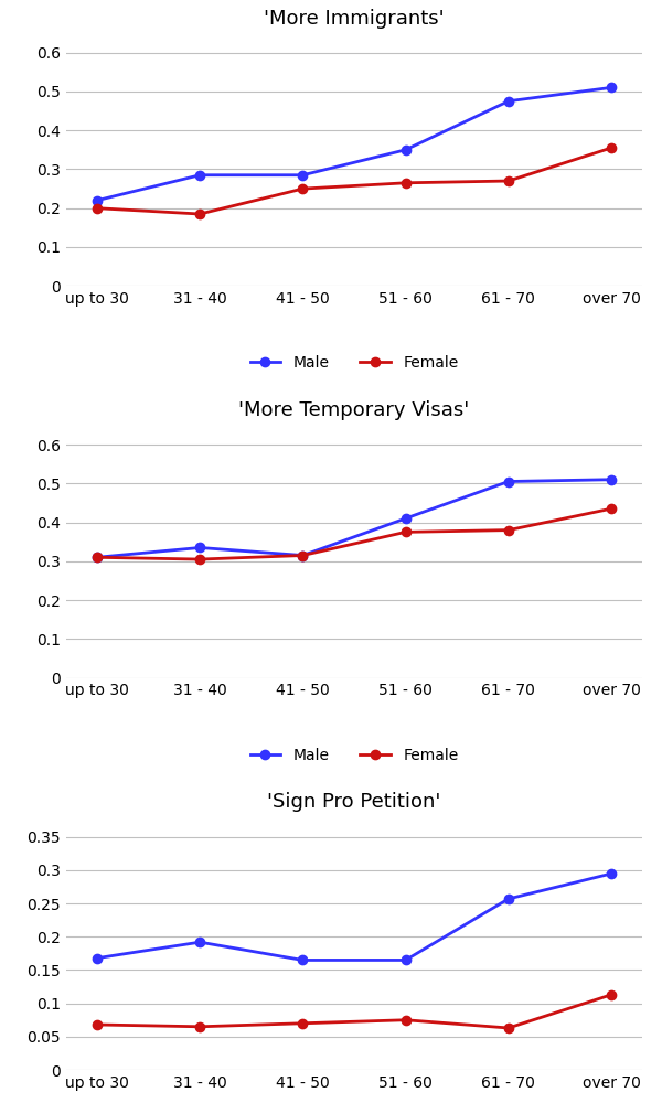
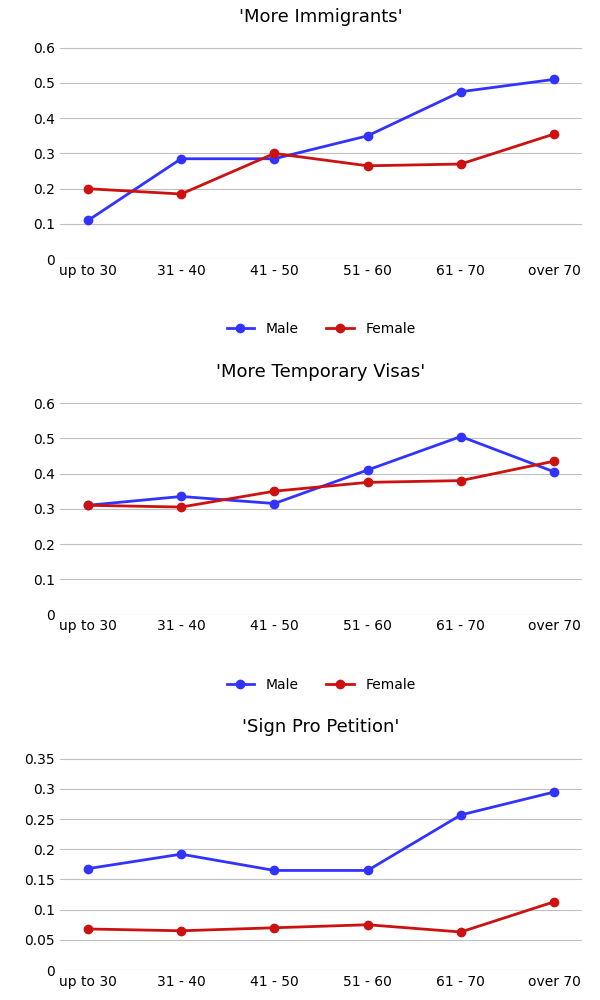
'More Immigrants'/Male/up to 30: 0.220 -> 0.110
'More Immigrants'/Female/41 - 50: 0.250 -> 0.300
'More Temporary Visas'/Female/41 - 50: 0.315 -> 0.350
'More Temporary Visas'/Male/over 70: 0.510 -> 0.405
